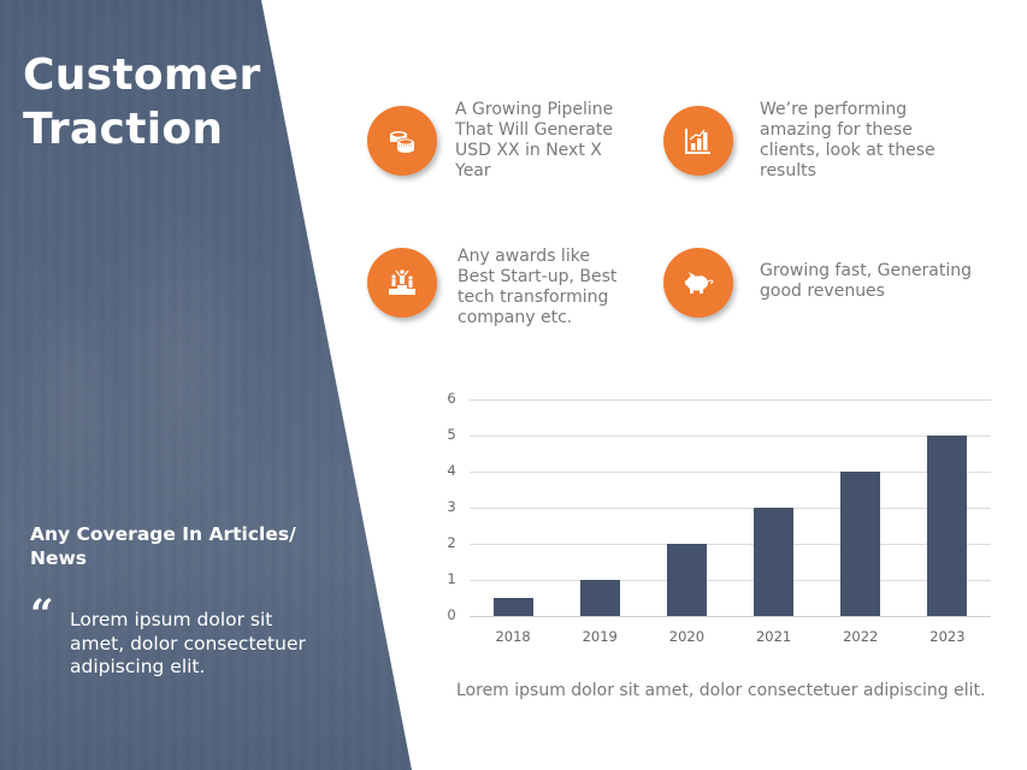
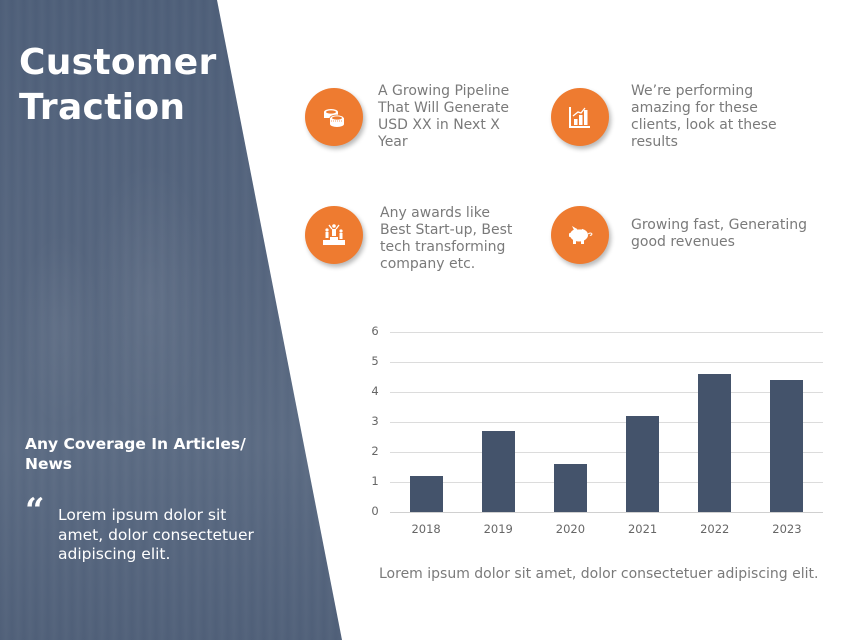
2018: 0.5 -> 1.2
2019: 1.0 -> 2.7
2020: 2.0 -> 1.6
2021: 3.0 -> 3.2
2022: 4.0 -> 4.6
2023: 5.0 -> 4.4
